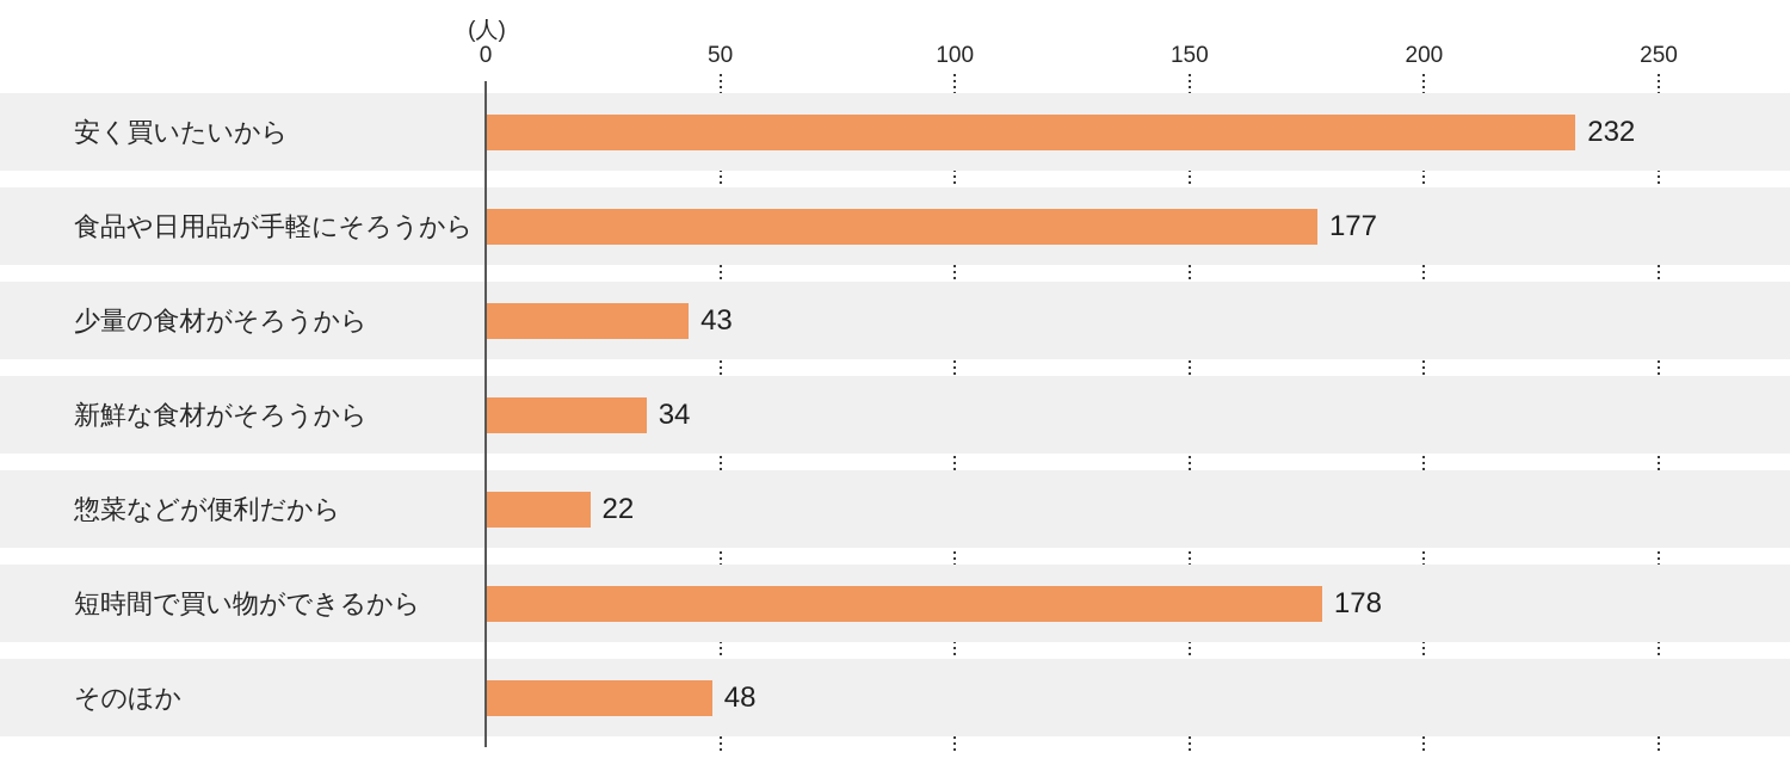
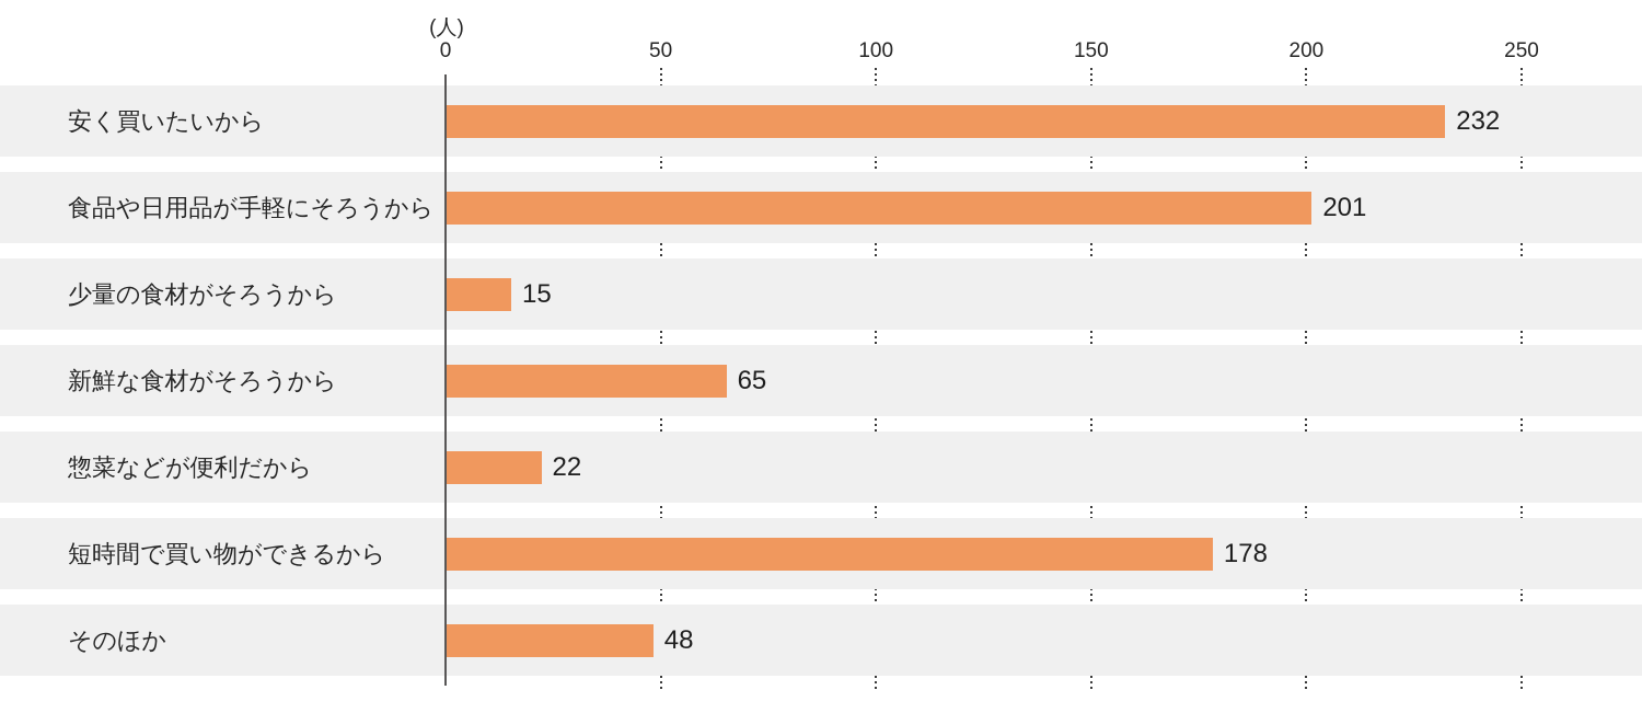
食品や日用品が手軽にそろうから: 177 -> 201
少量の食材がそろうから: 43 -> 15
新鮮な食材がそろうから: 34 -> 65
